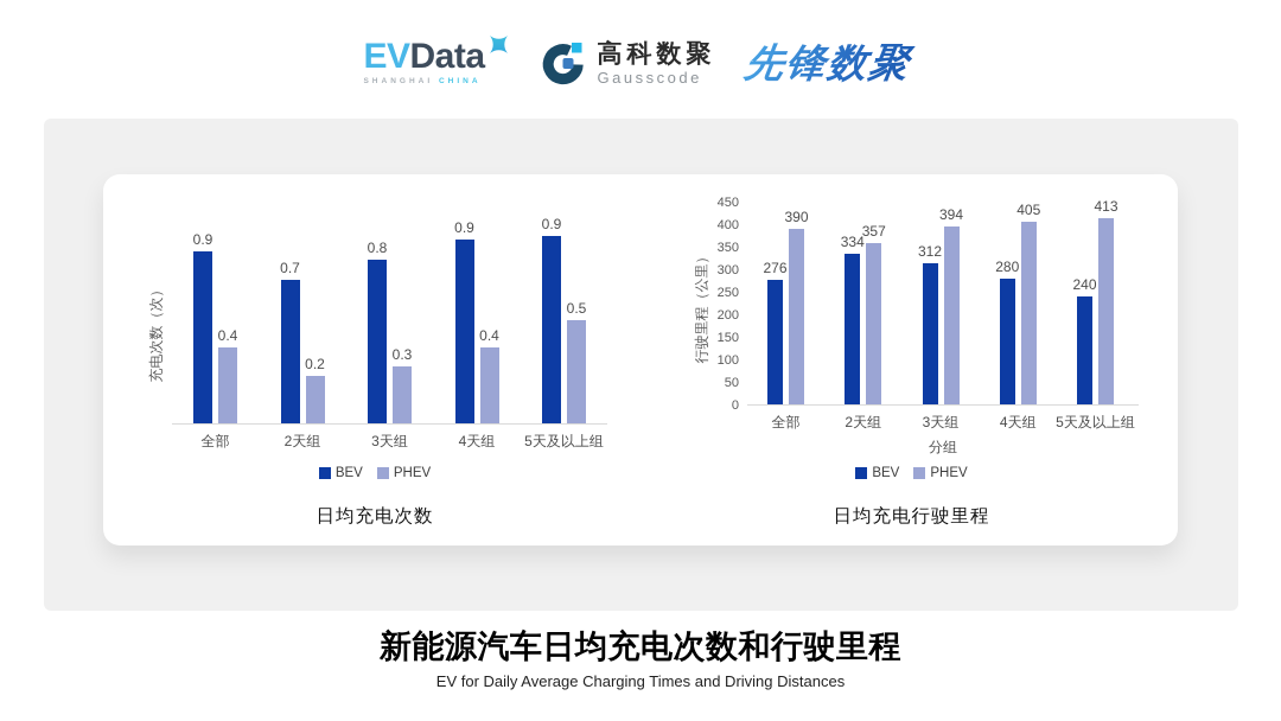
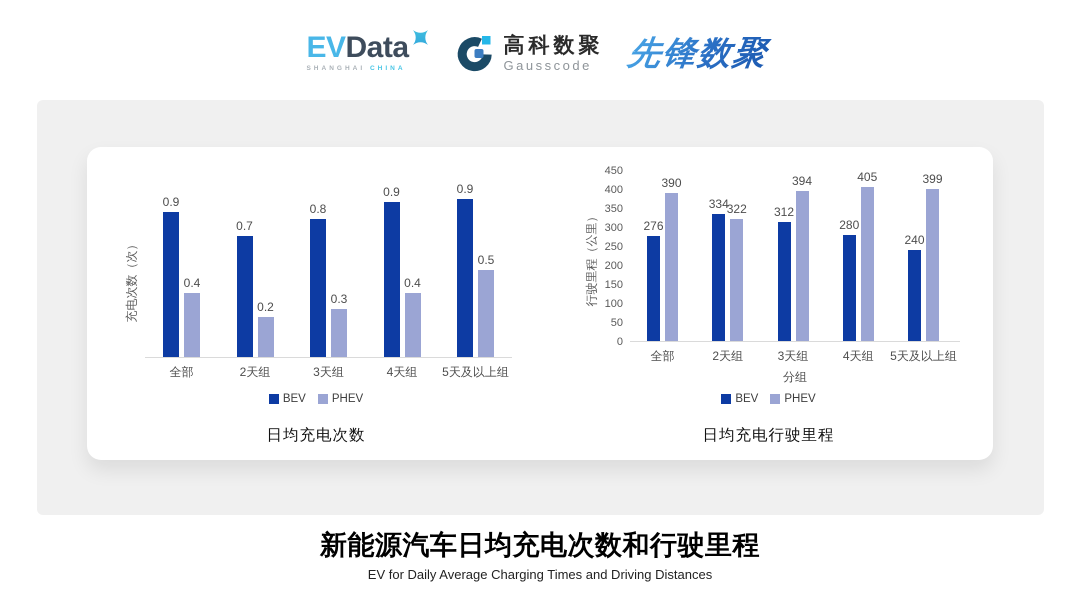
日均充电行驶里程/PHEV/2天组: 357 -> 322
日均充电行驶里程/PHEV/5天及以上组: 413 -> 399
